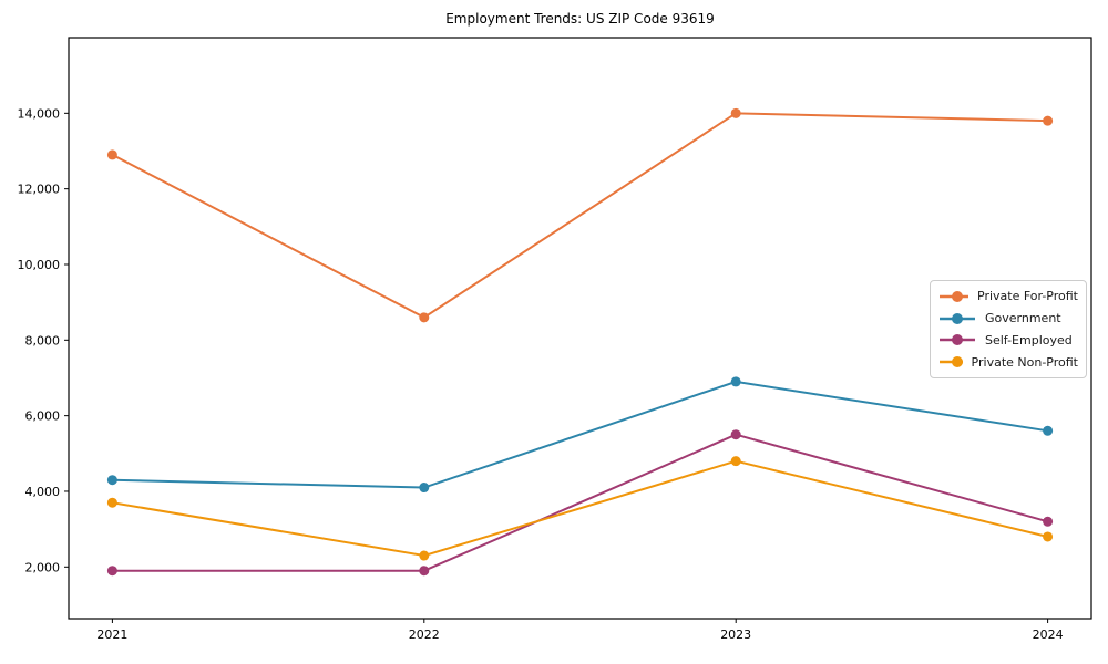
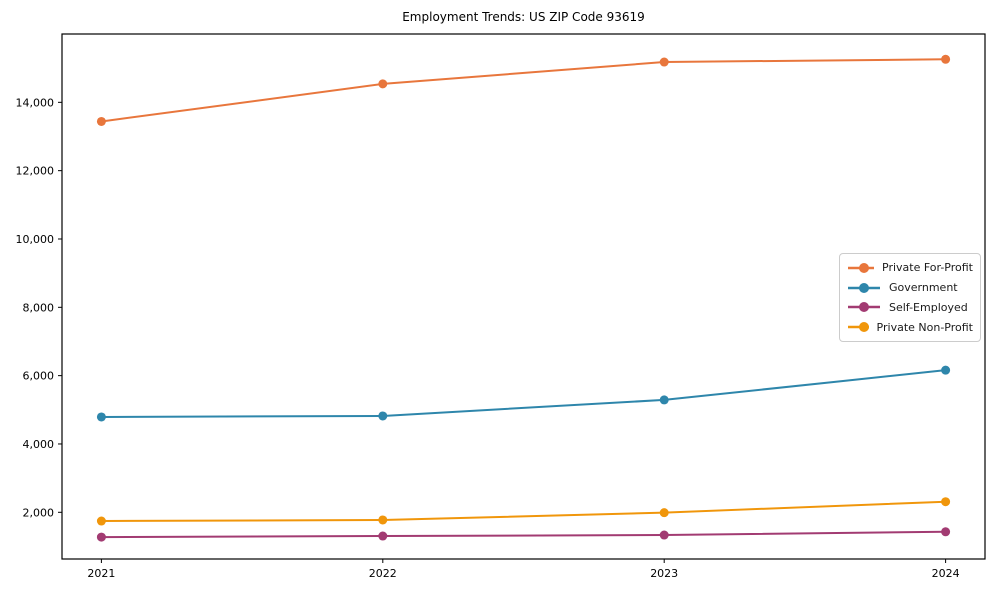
Private For-Profit/2021: 12900 -> 13400
Government/2021: 4300 -> 4800
Self-Employed/2021: 1900 -> 1300
Private Non-Profit/2021: 3700 -> 1700
Private For-Profit/2022: 8600 -> 14500
Government/2022: 4100 -> 4800
Self-Employed/2022: 1900 -> 1300
Private Non-Profit/2022: 2300 -> 1800
Private For-Profit/2023: 14000 -> 15200
Government/2023: 6900 -> 5300
Self-Employed/2023: 5500 -> 1300
Private Non-Profit/2023: 4800 -> 2000
Private For-Profit/2024: 13800 -> 15300
Government/2024: 5600 -> 6200
Self-Employed/2024: 3200 -> 1400
Private Non-Profit/2024: 2800 -> 2300
